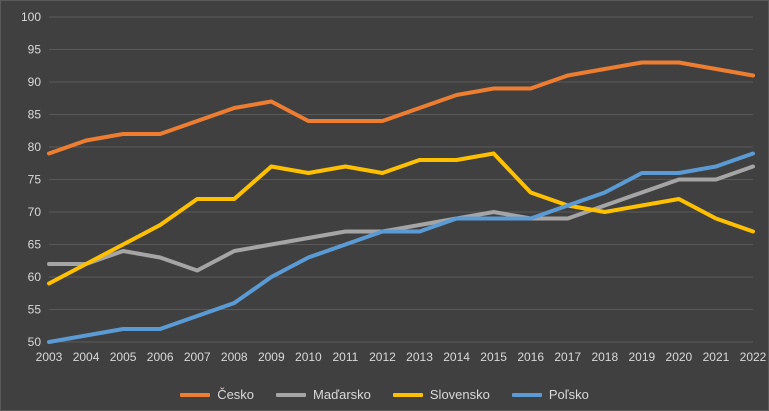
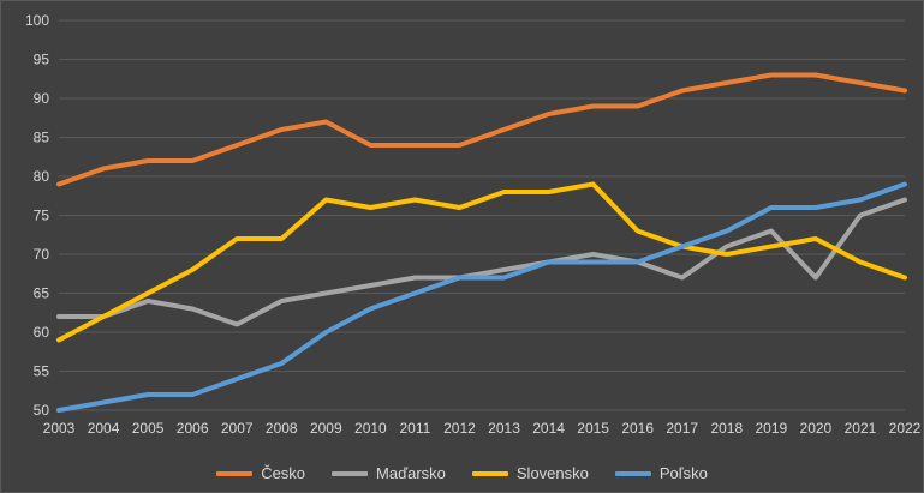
Maďarsko/2017: 69 -> 67
Maďarsko/2020: 75 -> 67
